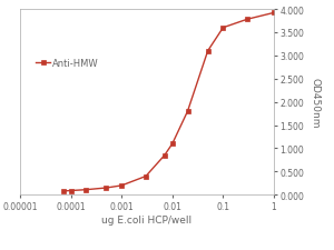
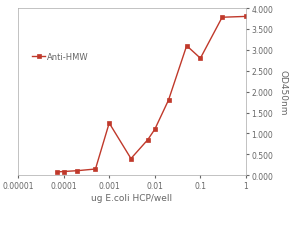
0.001: 0.20 -> 1.25
0.1: 3.60 -> 2.80
1: 3.92 -> 3.80
